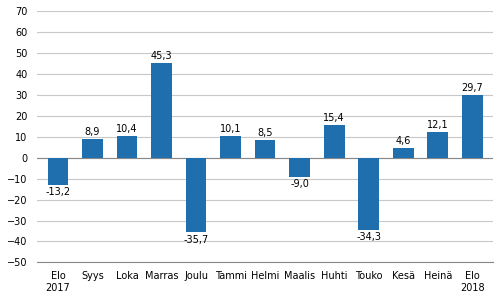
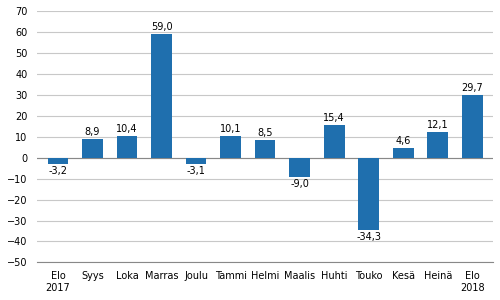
Elo 2017: -13,2 -> -3,2
Marras: 45,3 -> 59,0
Joulu: -35,7 -> -3,1
